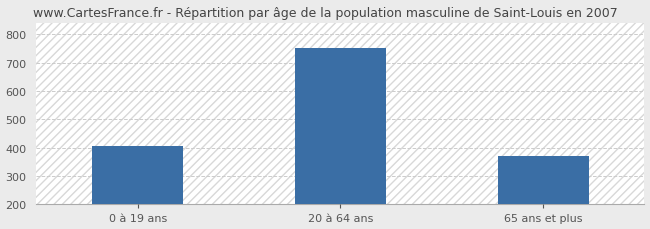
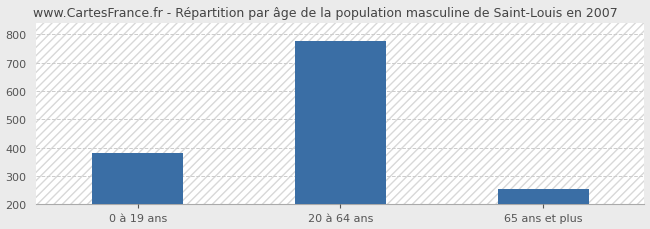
0 à 19 ans: 405 -> 383
20 à 64 ans: 750 -> 776
65 ans et plus: 370 -> 253
